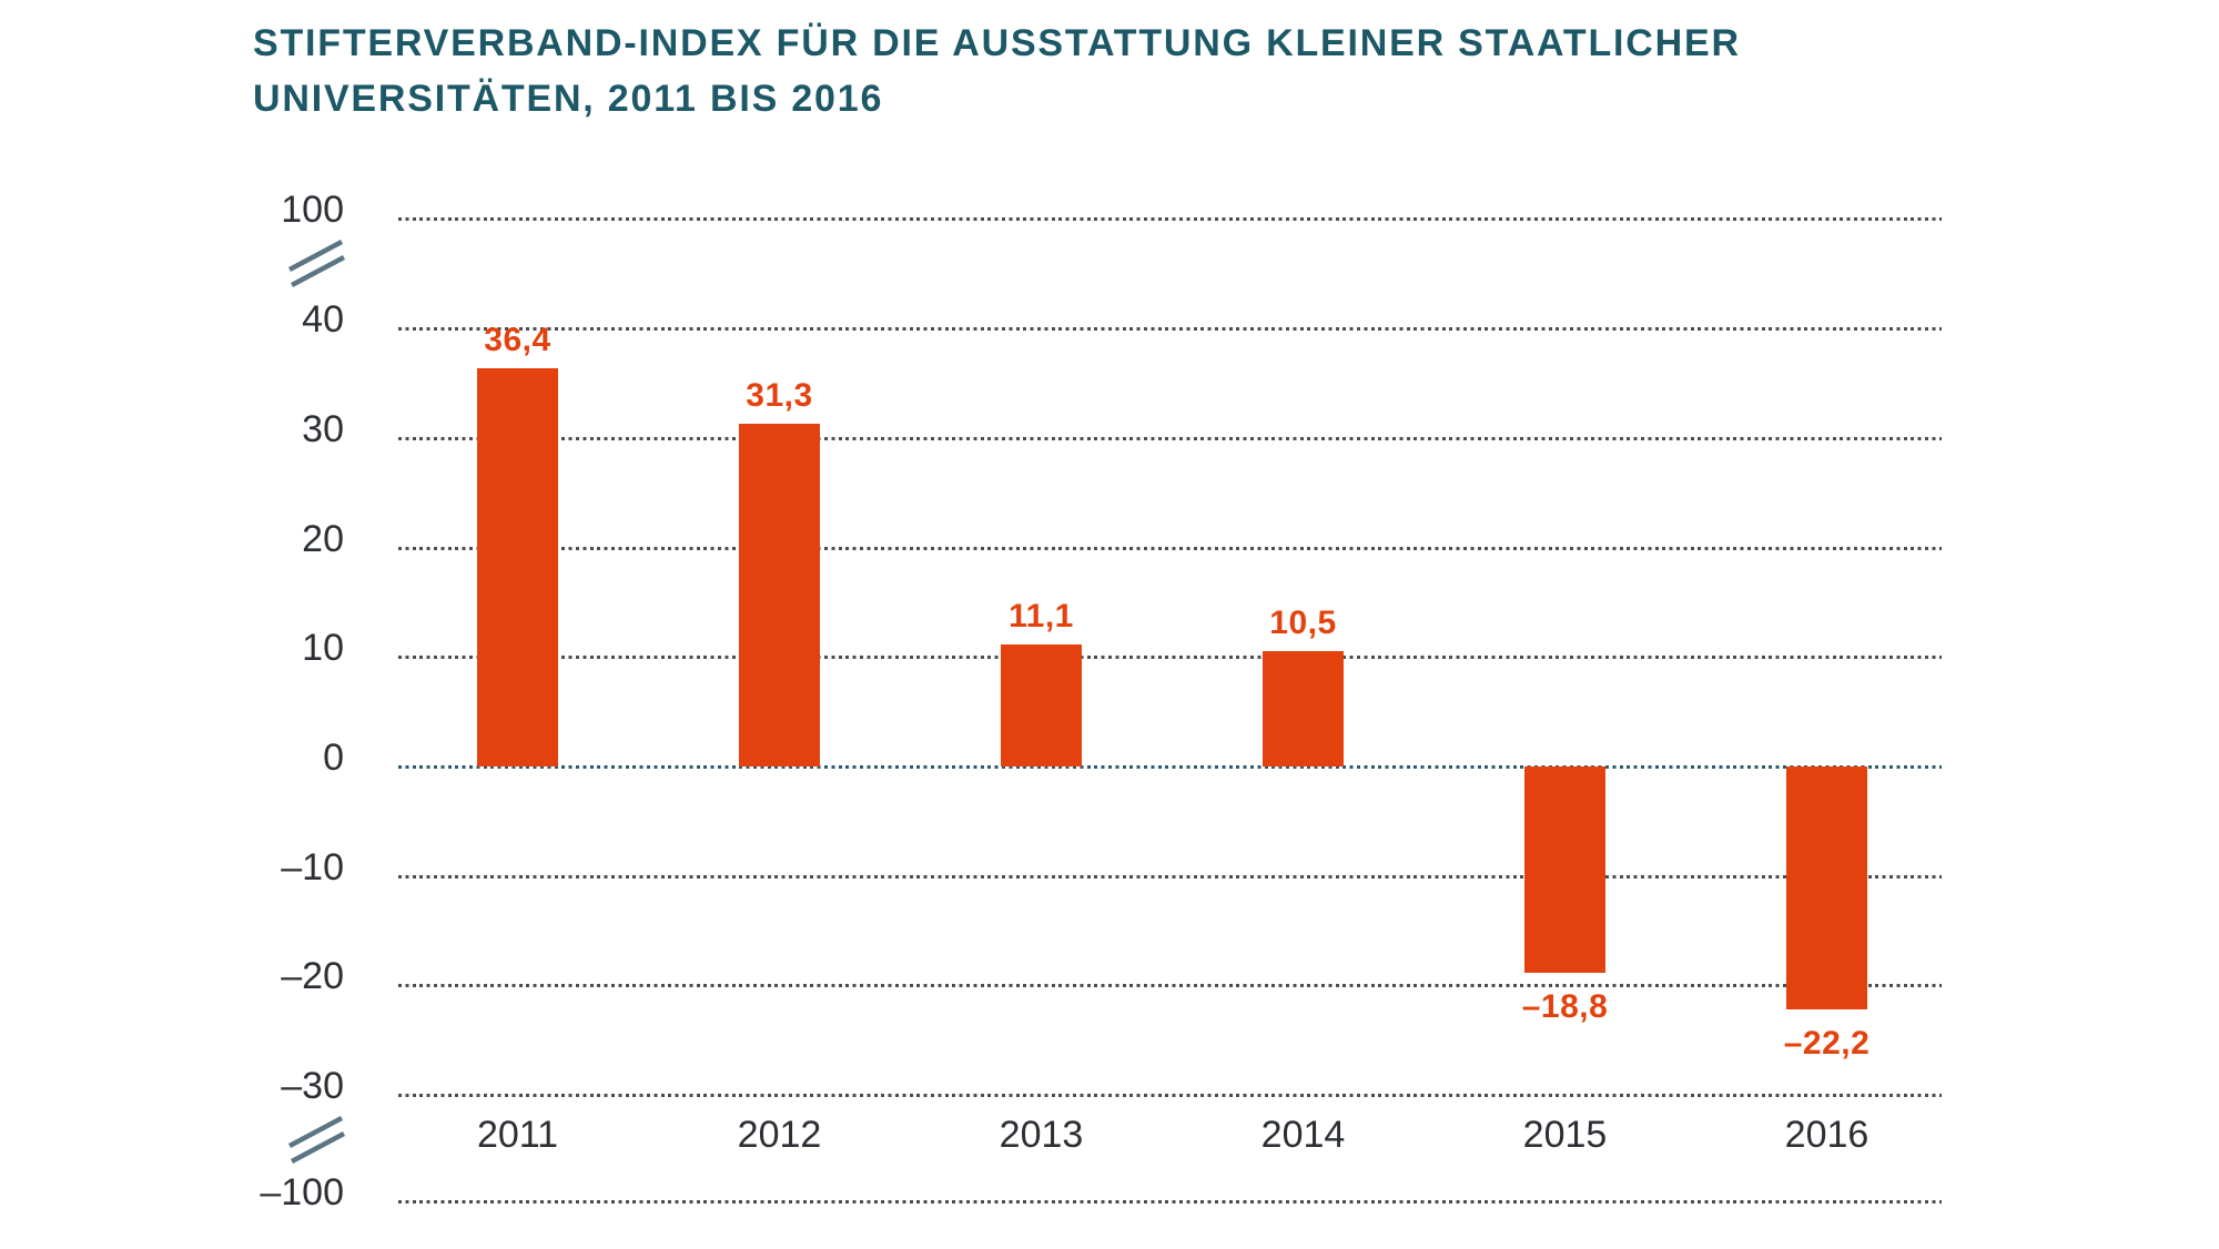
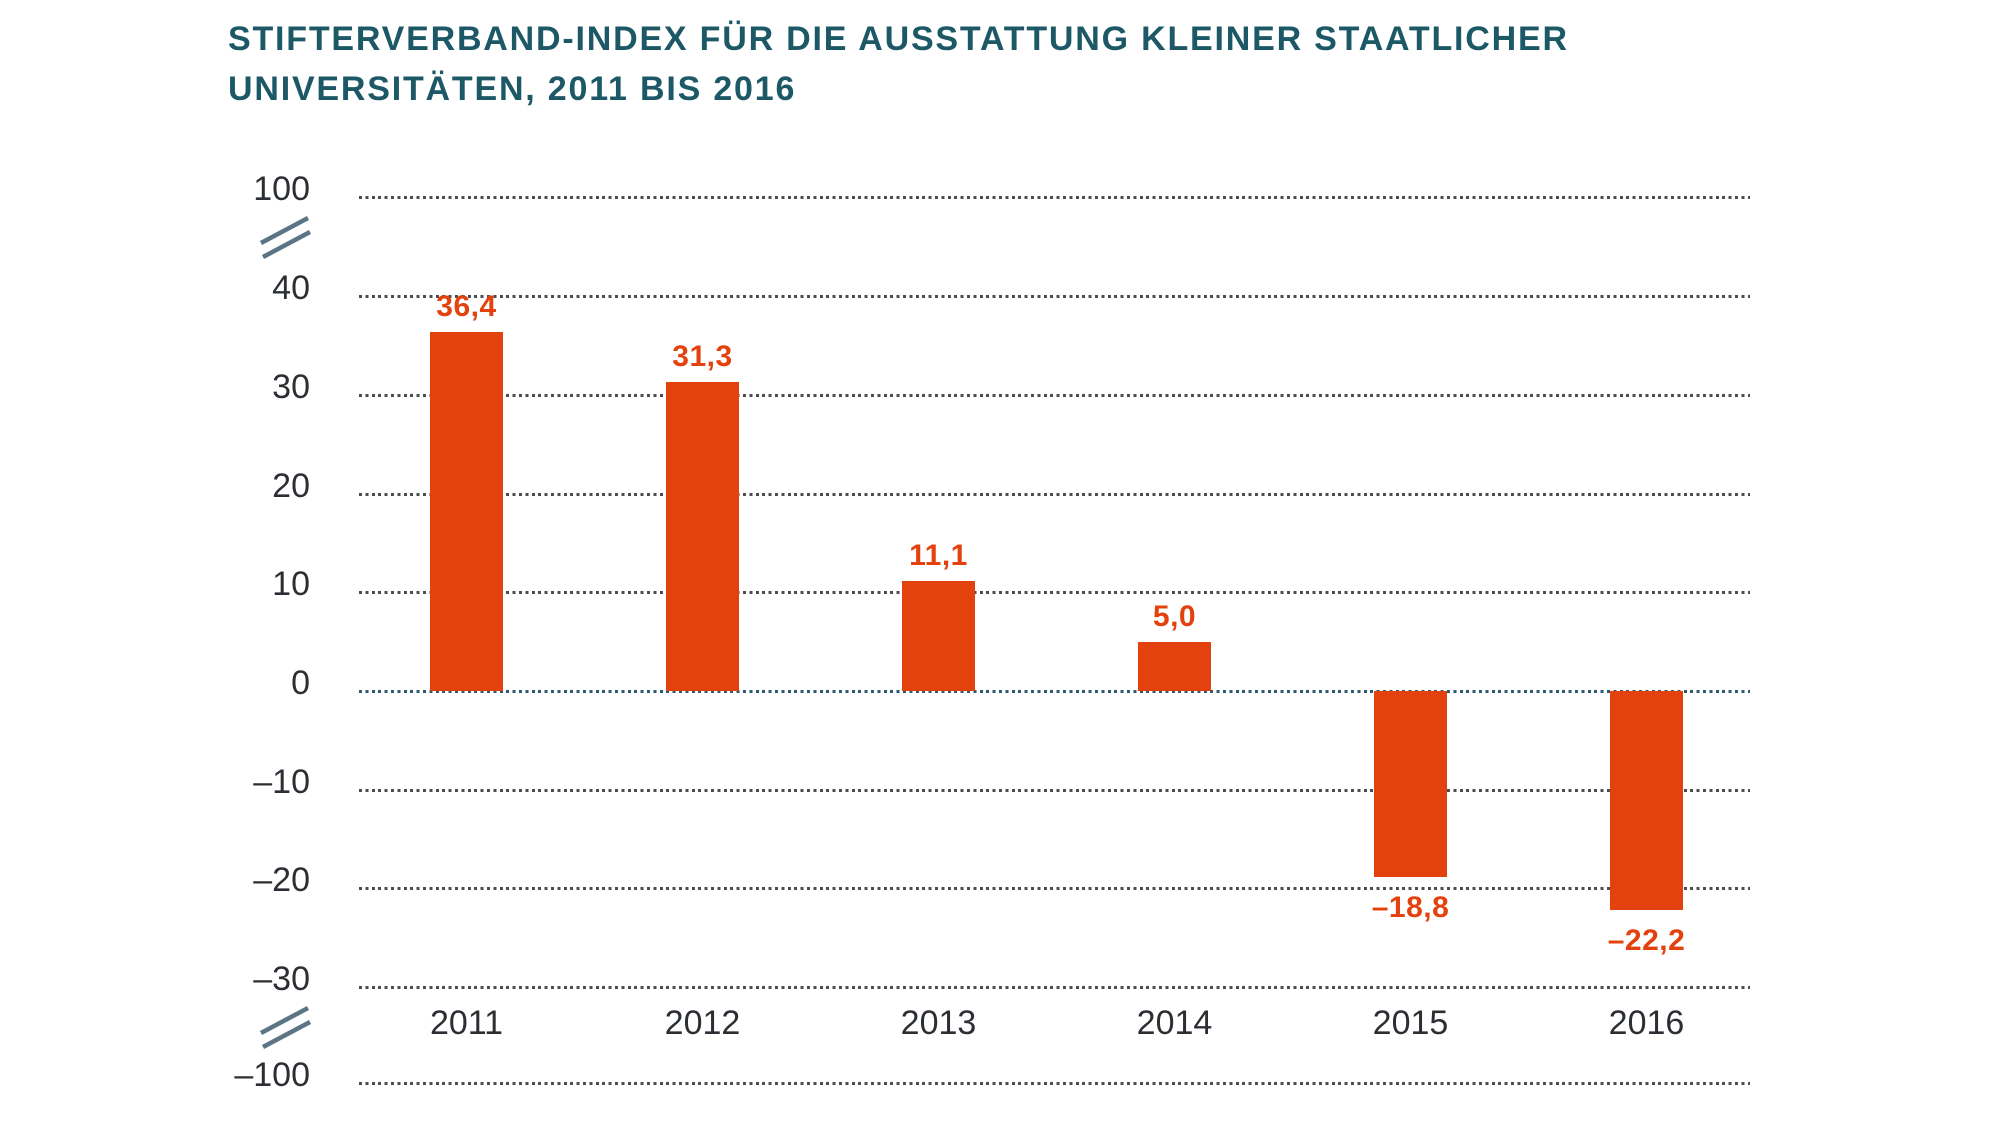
2014: 10,5 -> 5,0
